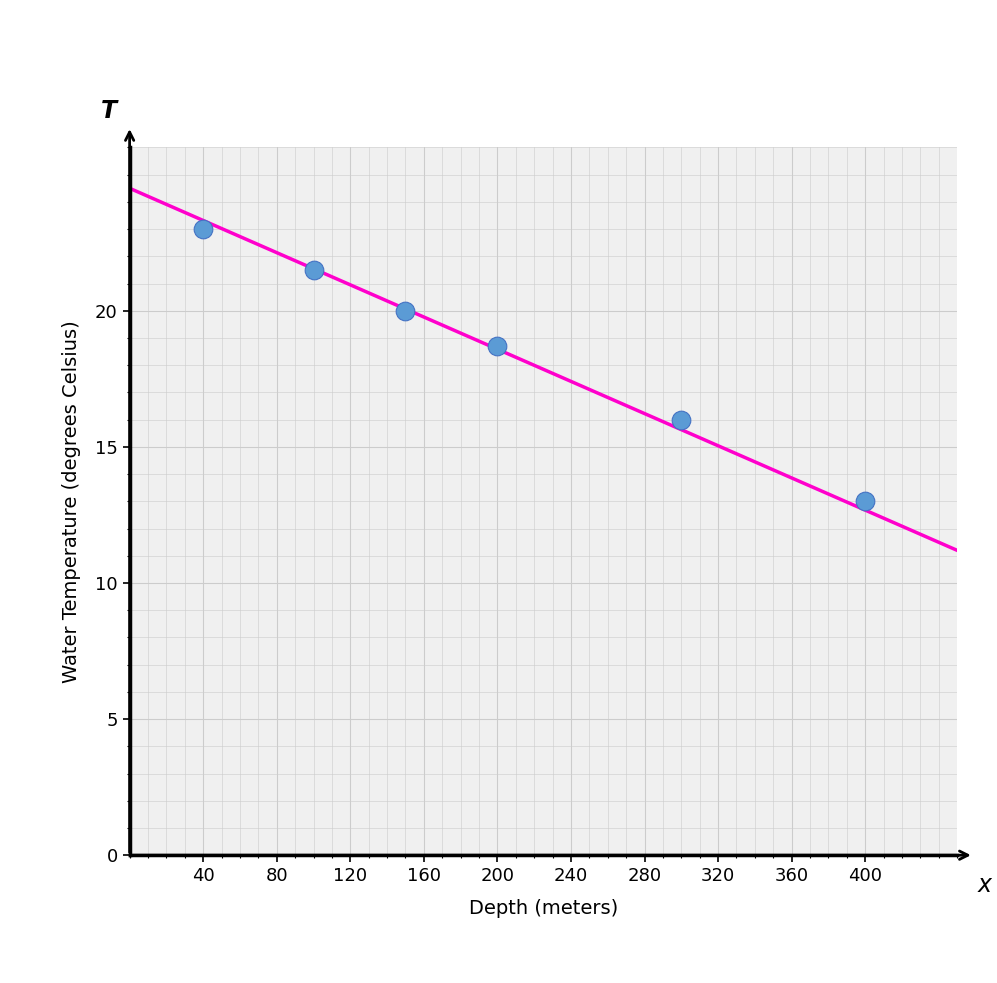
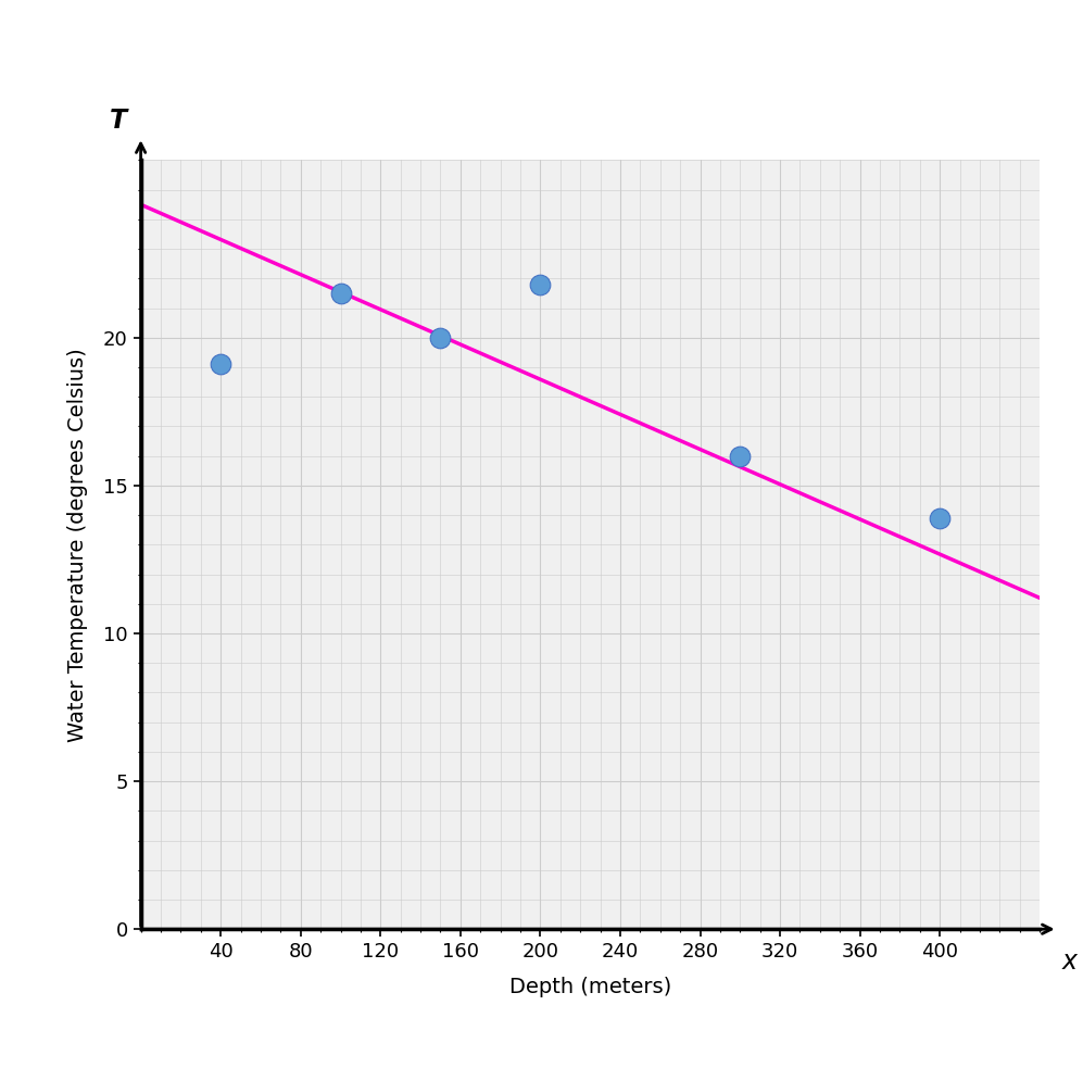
40: 23.0 -> 19.1
200: 18.7 -> 21.8
400: 13.0 -> 13.9
